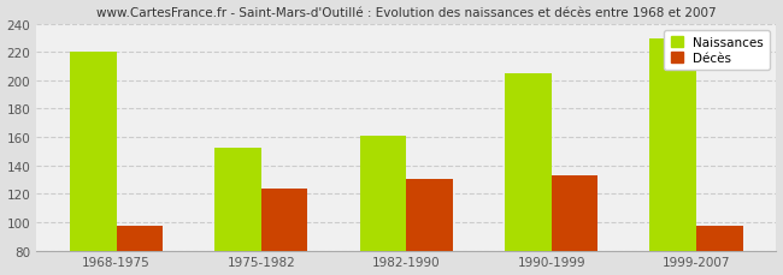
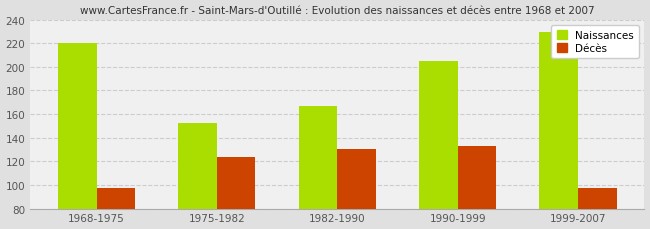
Naissances/1982-1990: 161 -> 167
